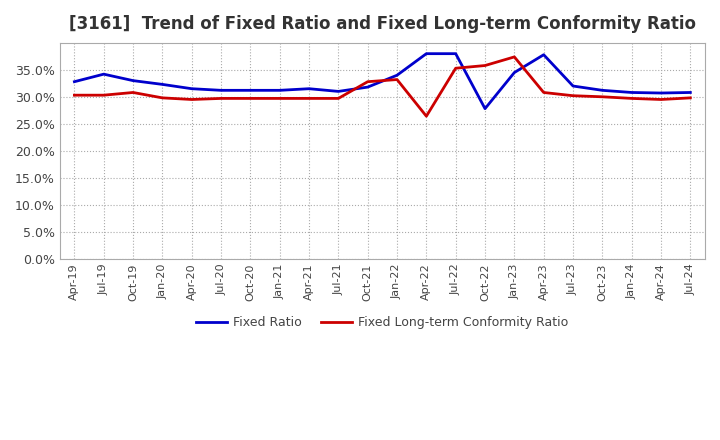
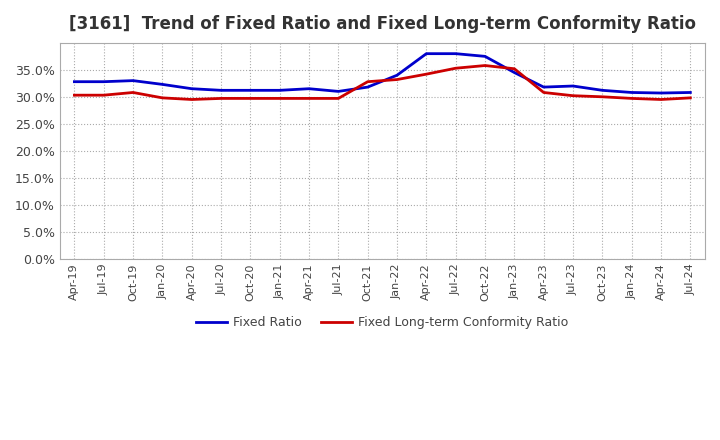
Fixed Ratio/Jul-19: 34.2% -> 32.8%
Fixed Long-term Conformity Ratio/Apr-22: 26.4% -> 34.2%
Fixed Ratio/Oct-22: 27.8% -> 37.5%
Fixed Long-term Conformity Ratio/Jan-23: 37.4% -> 35.2%
Fixed Ratio/Apr-23: 37.8% -> 31.8%
